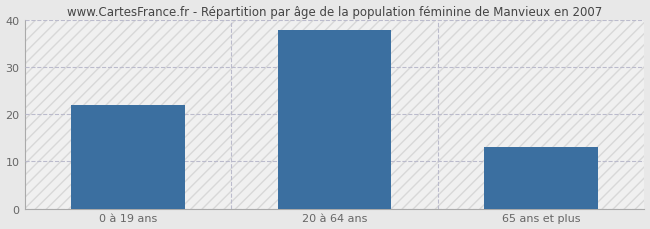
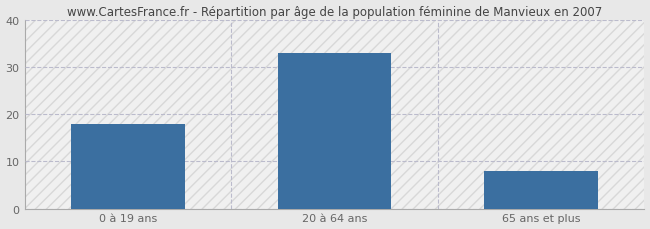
0 à 19 ans: 22 -> 18
20 à 64 ans: 38 -> 33
65 ans et plus: 13 -> 8
